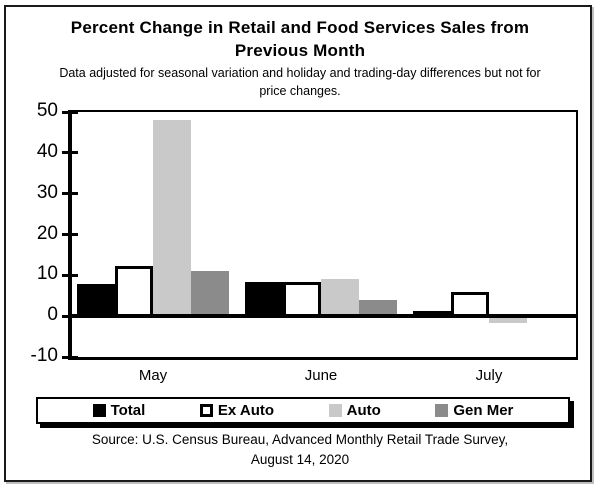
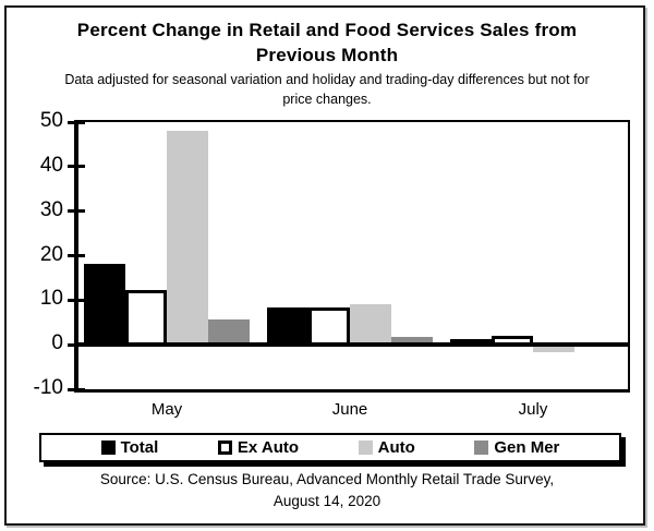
Total/May: 8 -> 18
Gen Mer/May: 11 -> 6
Gen Mer/June: 4 -> 2
Ex Auto/July: 6 -> 2
